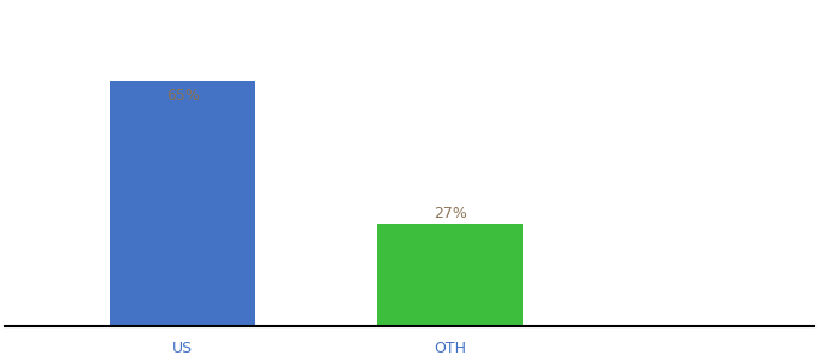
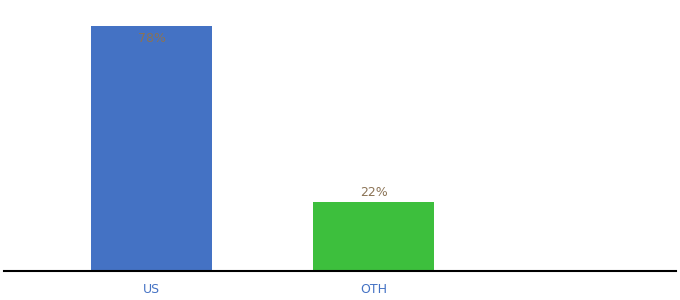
US: 65% -> 78%
OTH: 27% -> 22%
